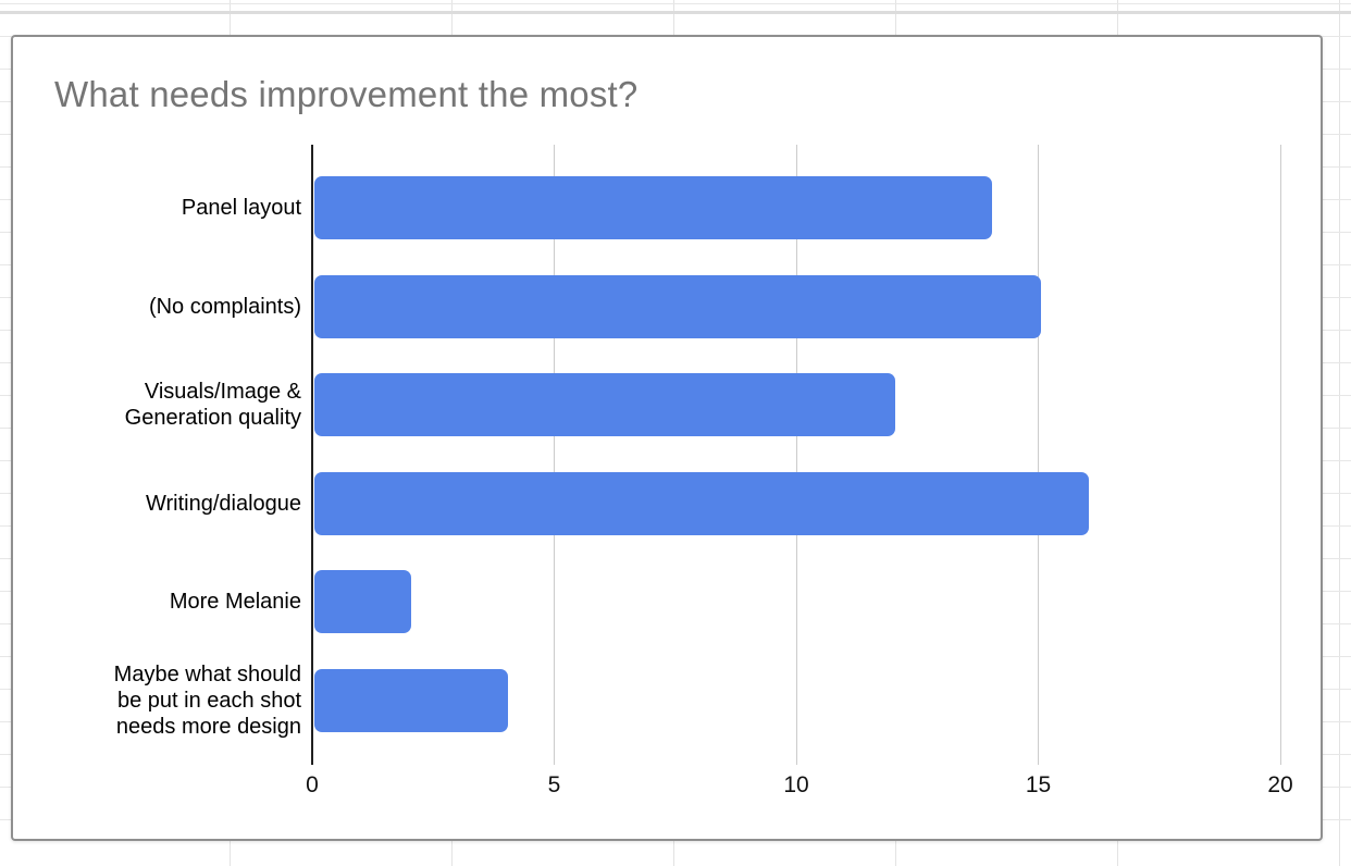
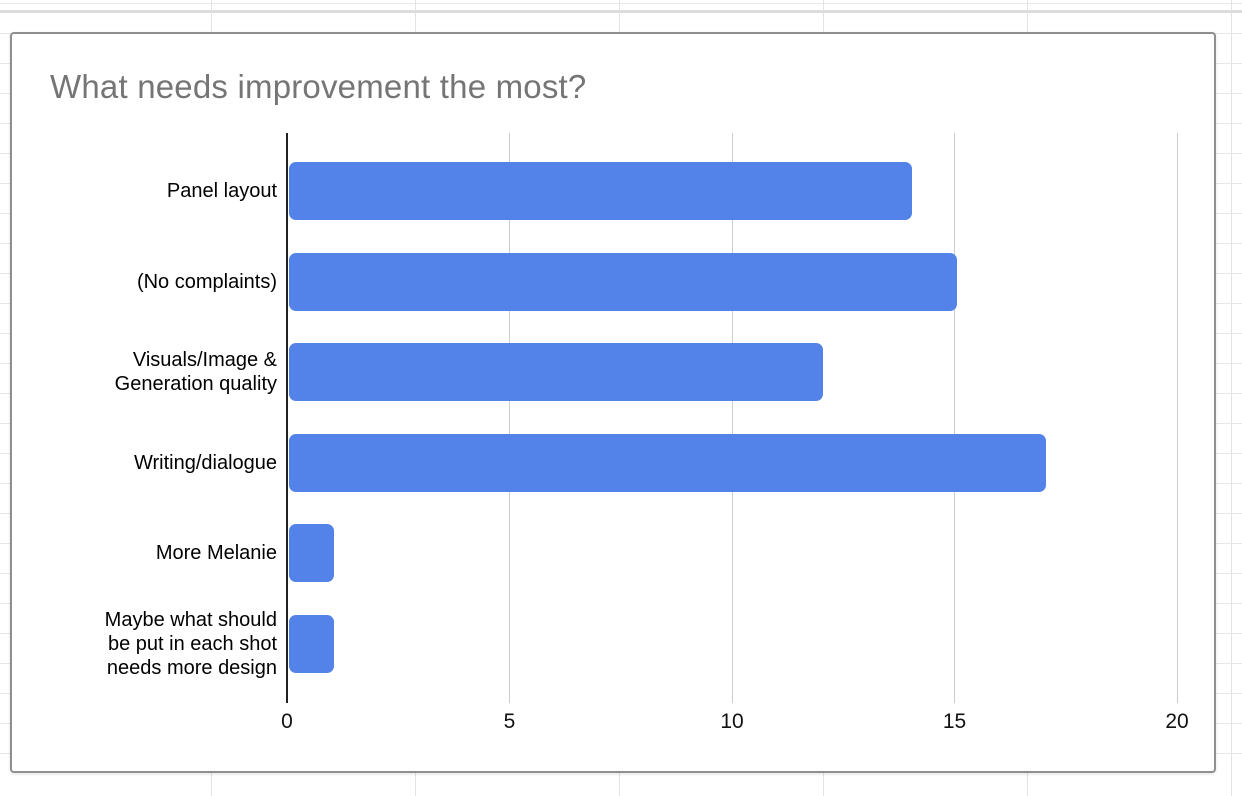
Writing/dialogue: 16 -> 17
More Melanie: 2 -> 1
Maybe what should be put in each shot needs more design: 4 -> 1
